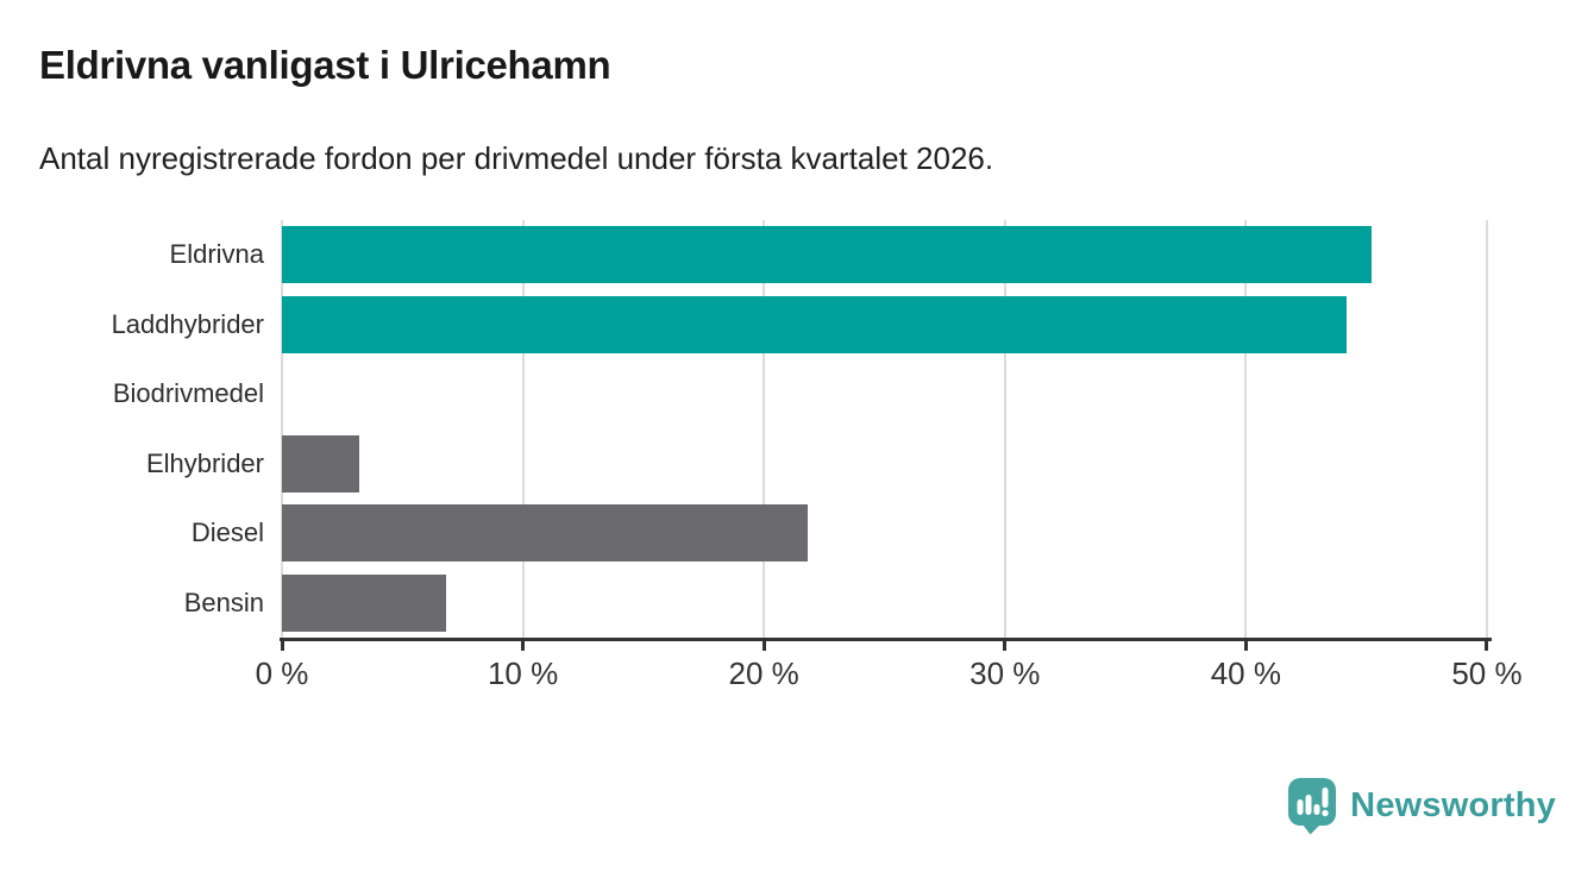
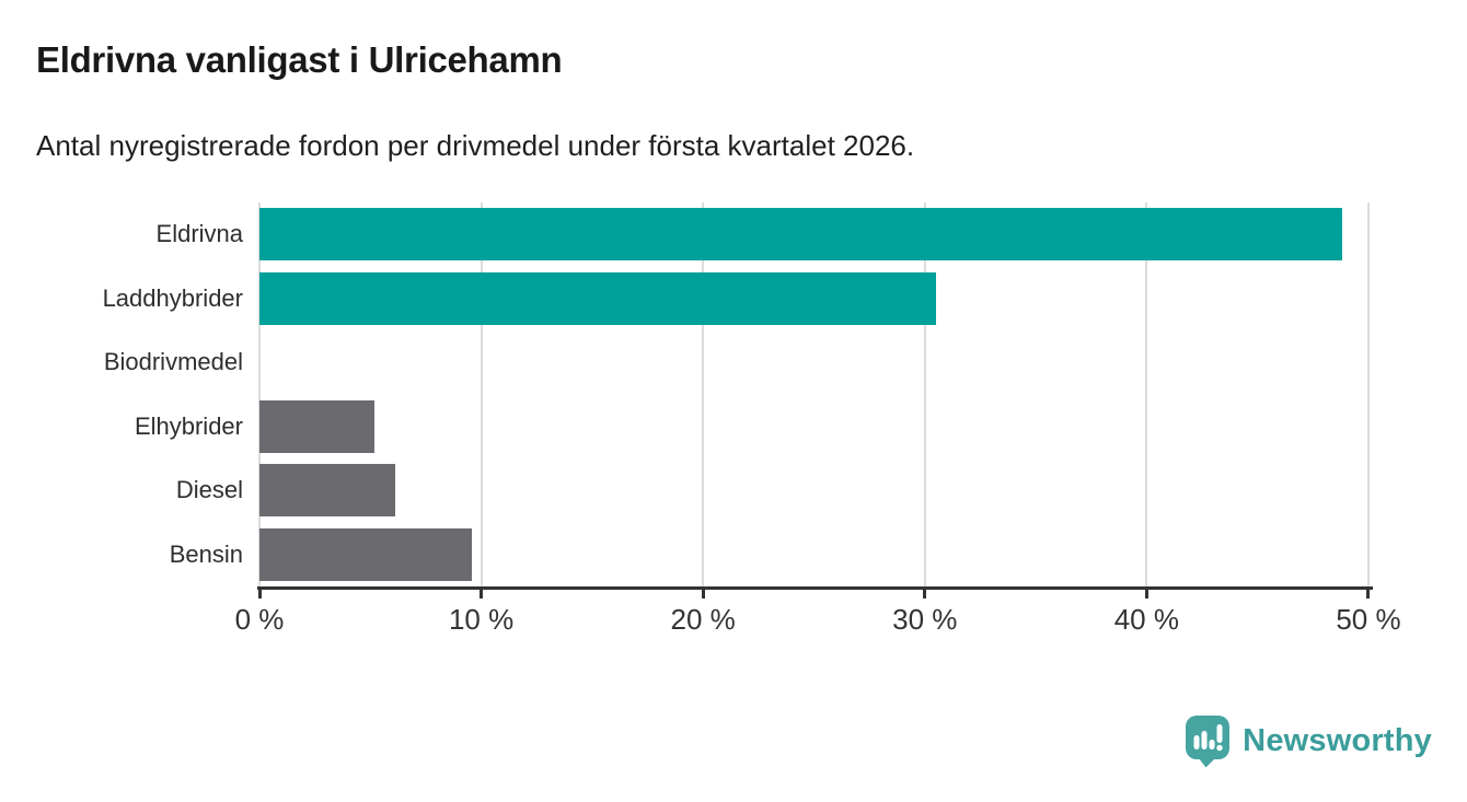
Eldrivna: 45.2% -> 48.8%
Laddhybrider: 44.2% -> 30.5%
Elhybrider: 3.2% -> 5.2%
Diesel: 21.8% -> 6.1%
Bensin: 6.8% -> 9.6%
